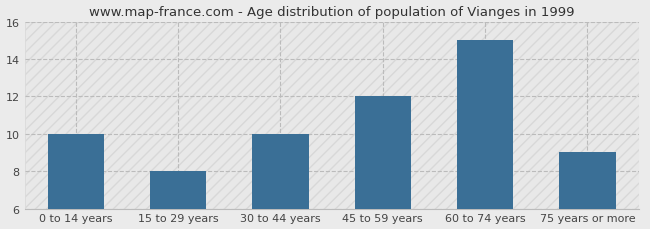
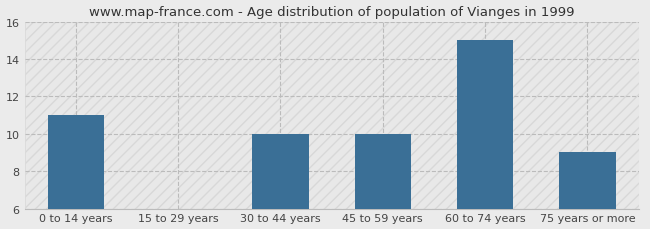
0 to 14 years: 10 -> 11
15 to 29 years: 8 -> 6
45 to 59 years: 12 -> 10
